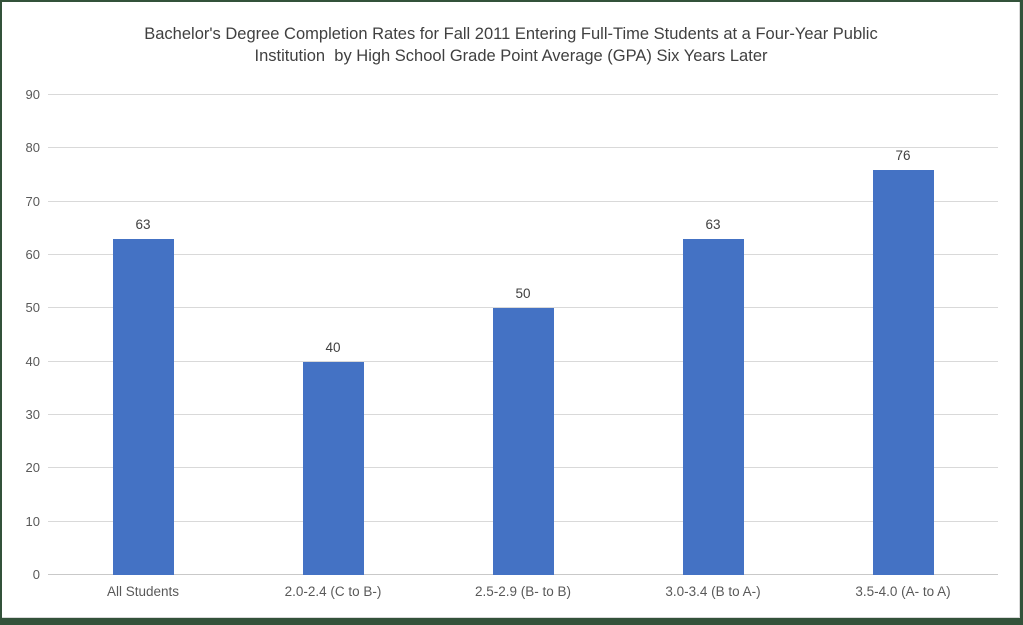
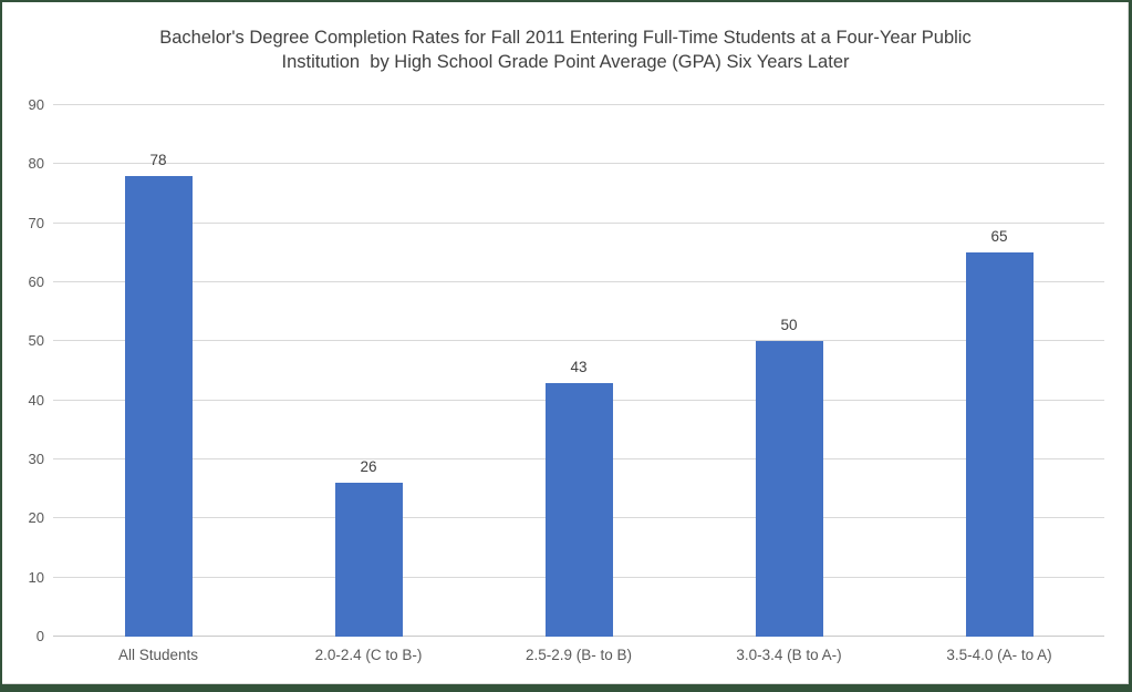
All Students: 63 -> 78
2.0-2.4 (C to B-): 40 -> 26
2.5-2.9 (B- to B): 50 -> 43
3.0-3.4 (B to A-): 63 -> 50
3.5-4.0 (A- to A): 76 -> 65
